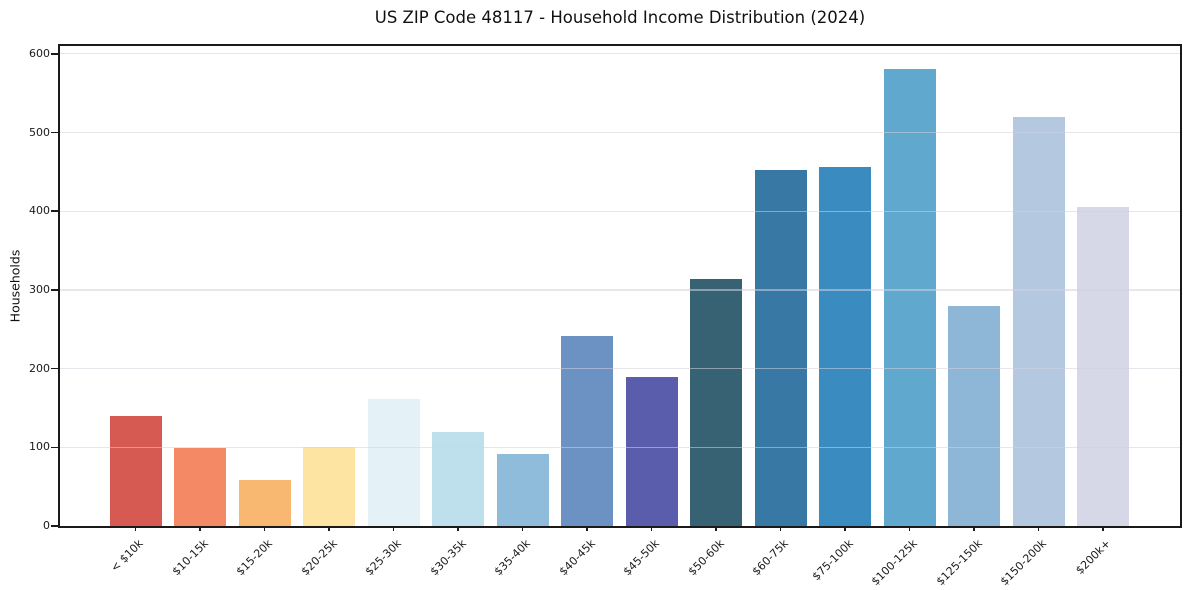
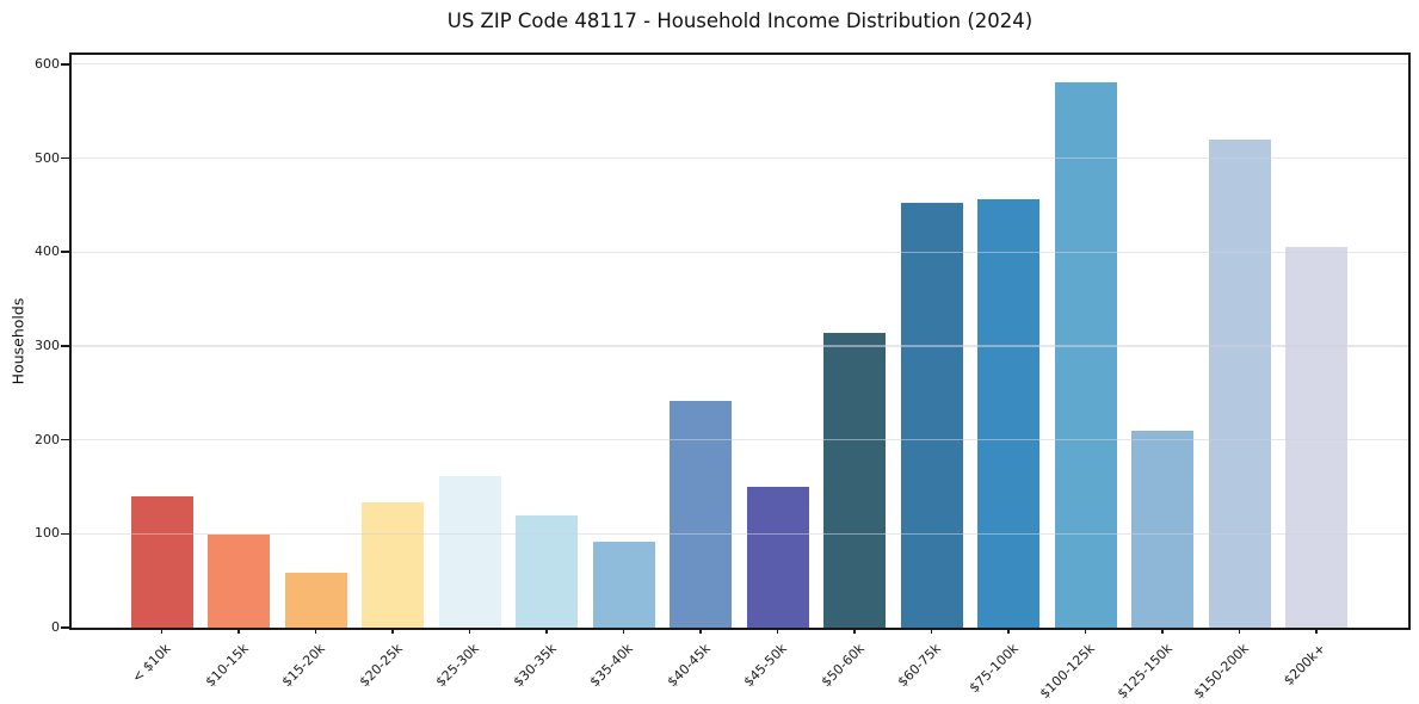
$20-25k: 100 -> 130
$45-50k: 190 -> 150
$125-150k: 280 -> 210
